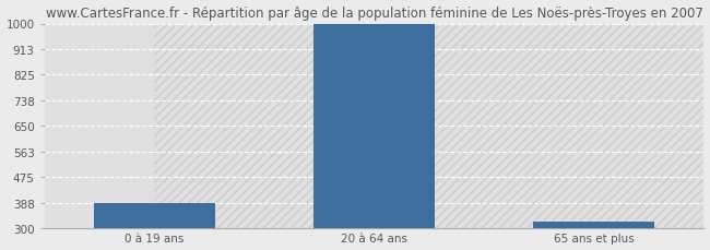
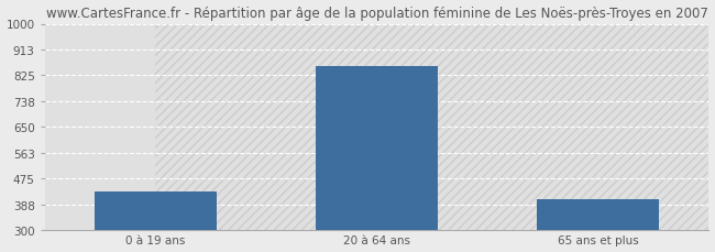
0 à 19 ans: 388 -> 430
20 à 64 ans: 1000 -> 855
65 ans et plus: 325 -> 405
